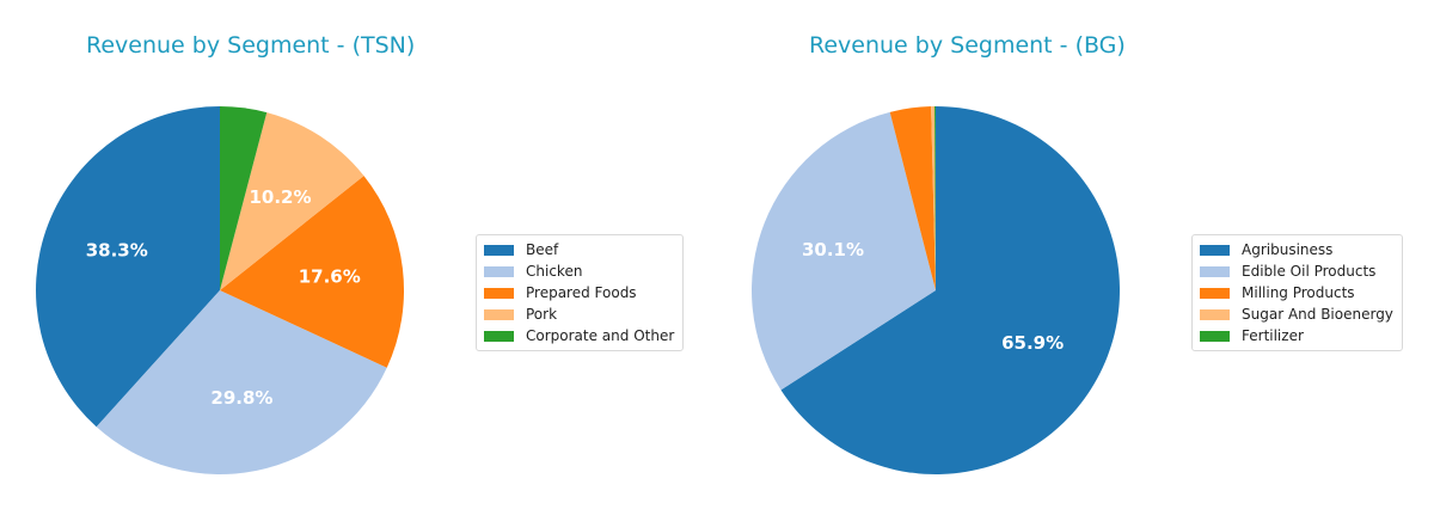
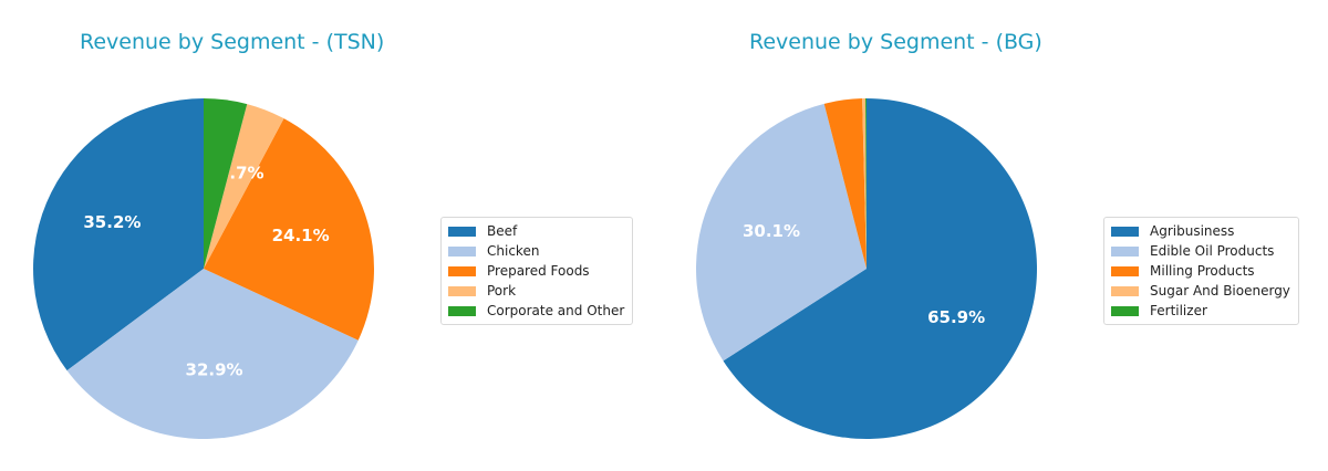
Revenue by Segment - (TSN)/Beef: 38.3% -> 35.2%
Revenue by Segment - (TSN)/Chicken: 29.8% -> 32.9%
Revenue by Segment - (TSN)/Prepared Foods: 17.6% -> 24.1%
Revenue by Segment - (TSN)/Pork: 10.2% -> 3.7%
